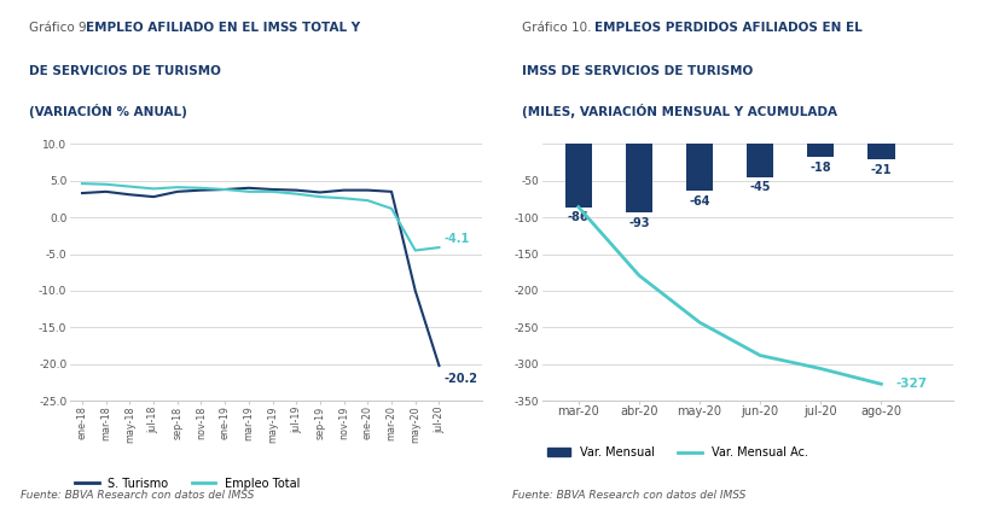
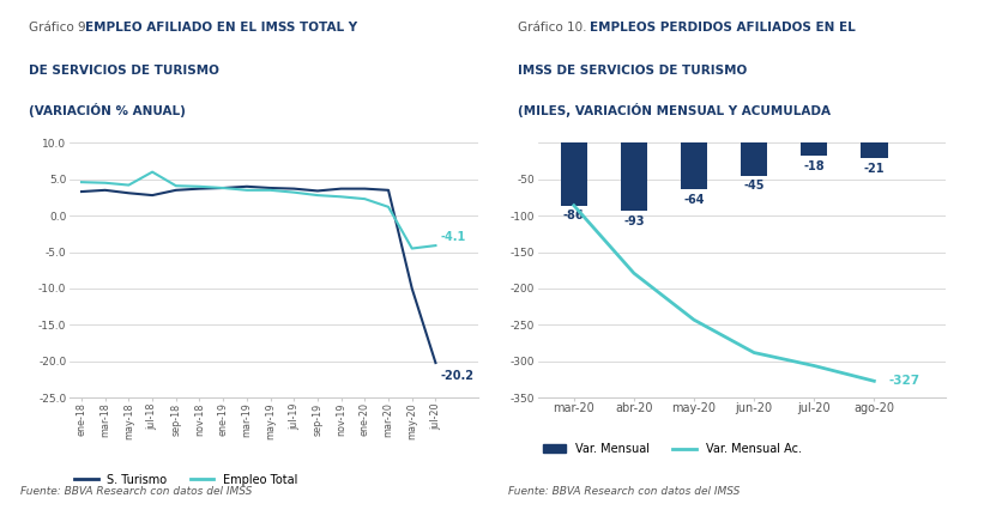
Empleo Total/jul-18: 3.9 -> 6.0
